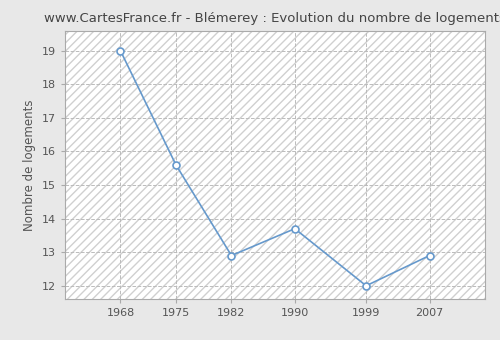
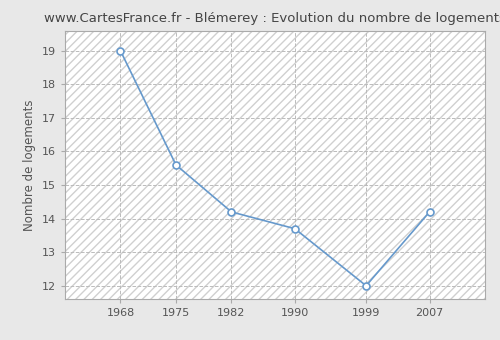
1982: 12.9 -> 14.2
2007: 12.9 -> 14.2
